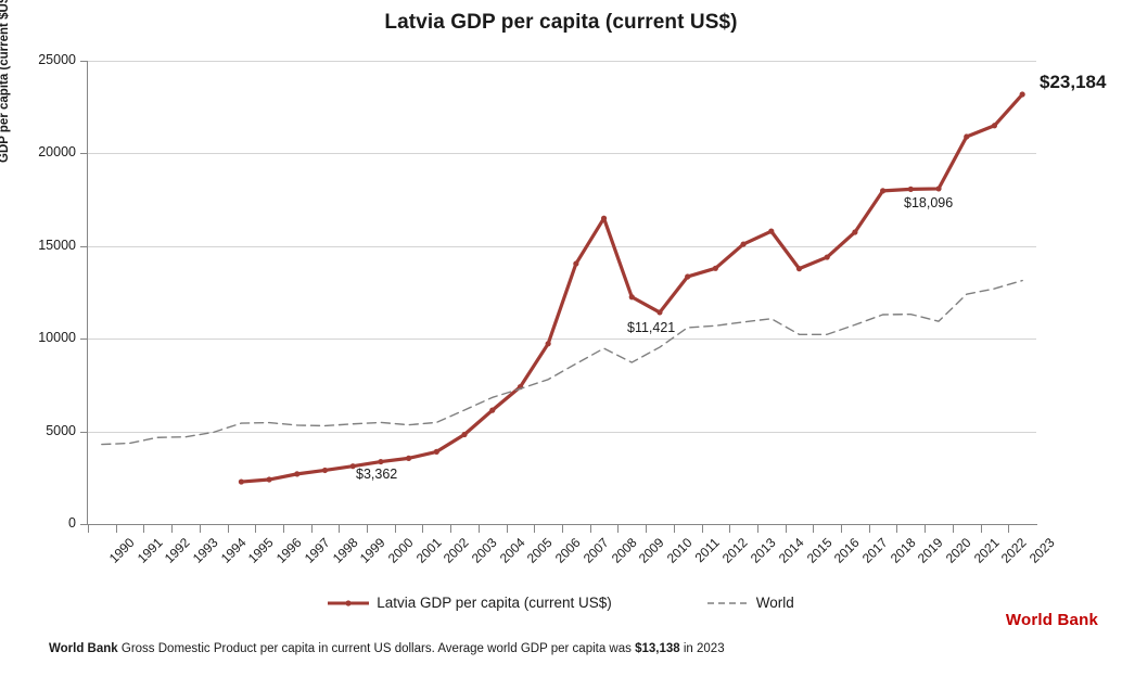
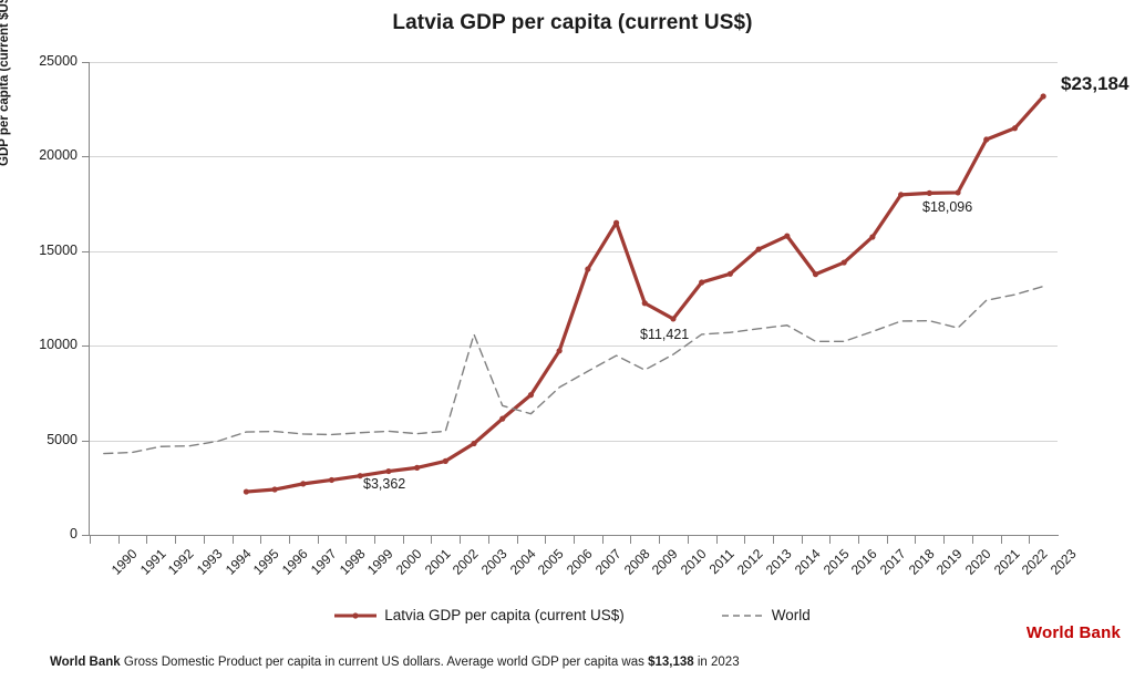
World/2003: 6200 -> 10600
World/2005: 7300 -> 6400
